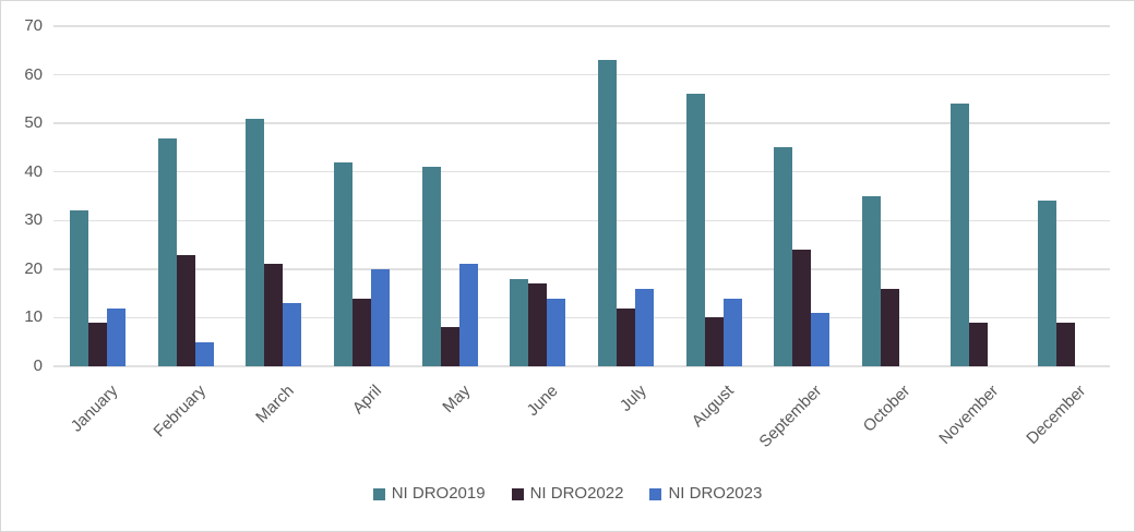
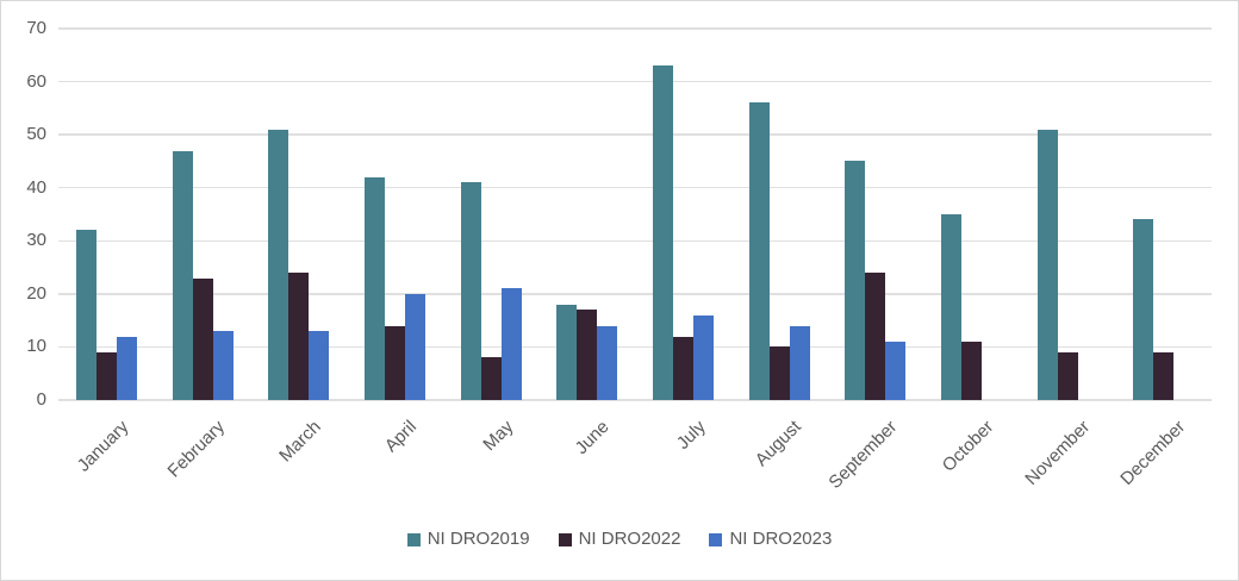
NI DRO2023/February: 5 -> 13
NI DRO2022/March: 21 -> 24
NI DRO2022/October: 16 -> 11
NI DRO2019/November: 54 -> 51
